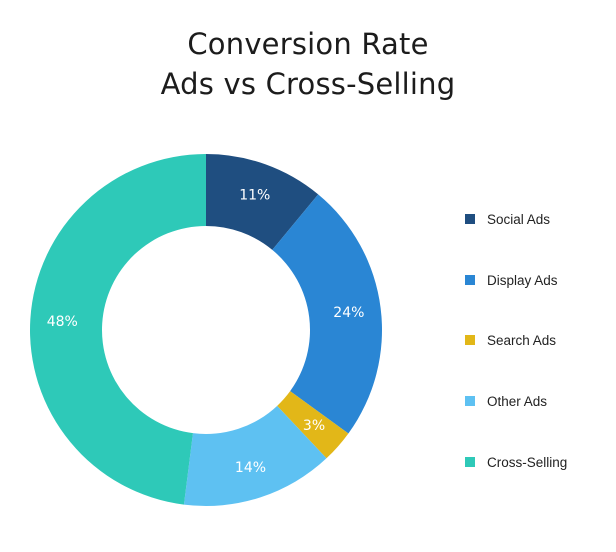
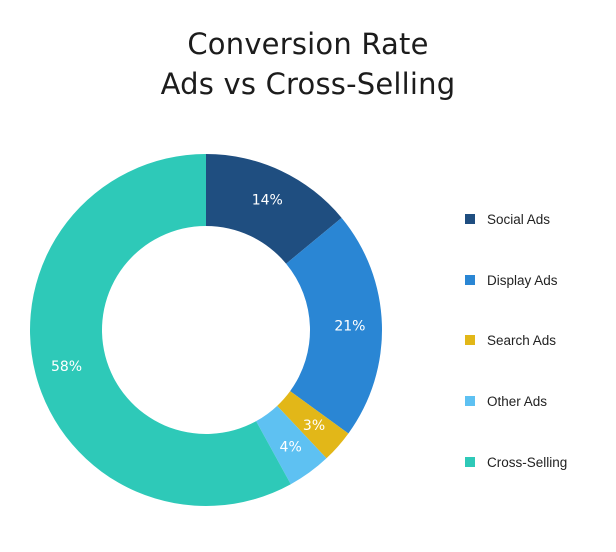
Social Ads: 11% -> 14%
Display Ads: 24% -> 21%
Other Ads: 14% -> 4%
Cross-Selling: 48% -> 58%
